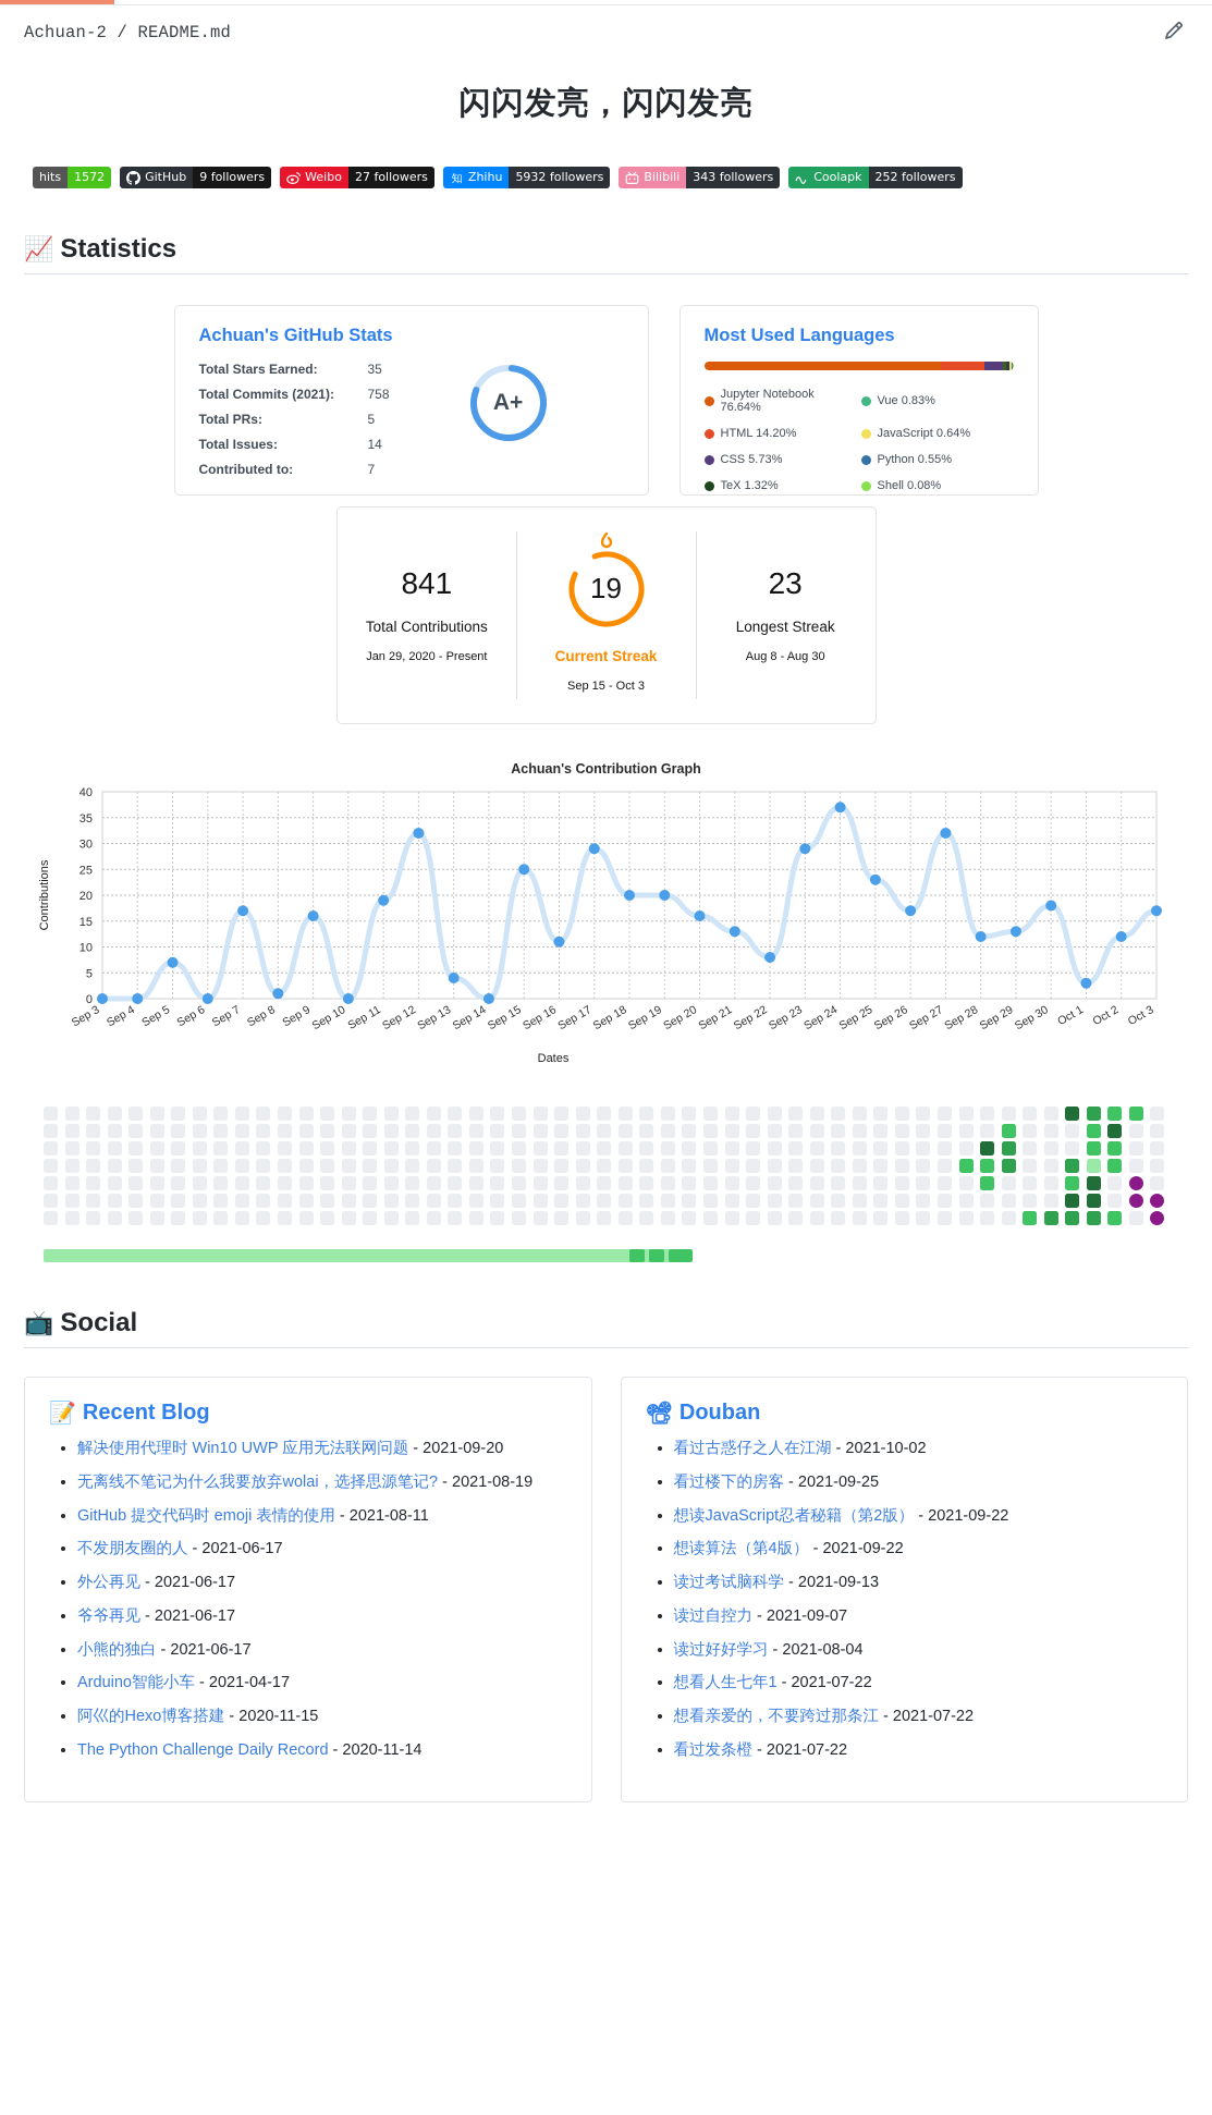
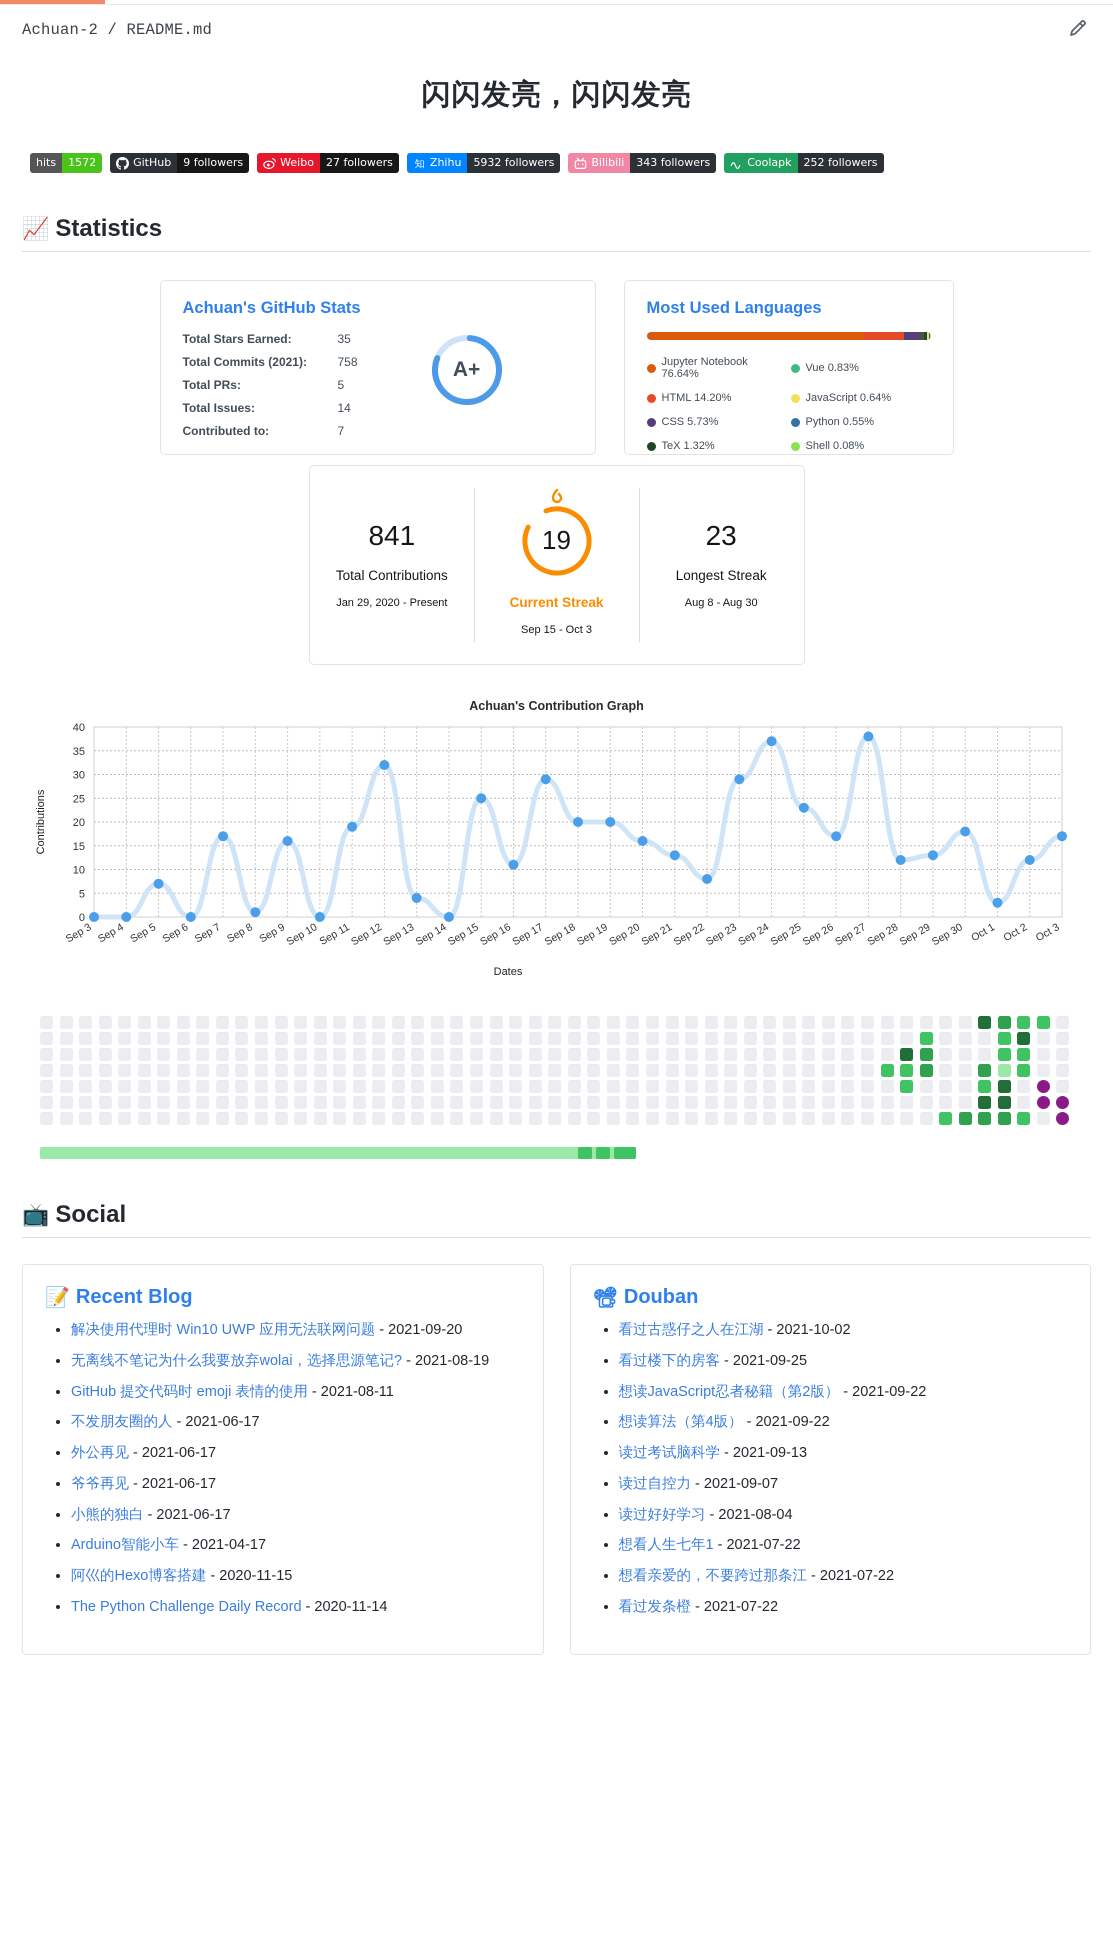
Sep 27: 32 -> 38
